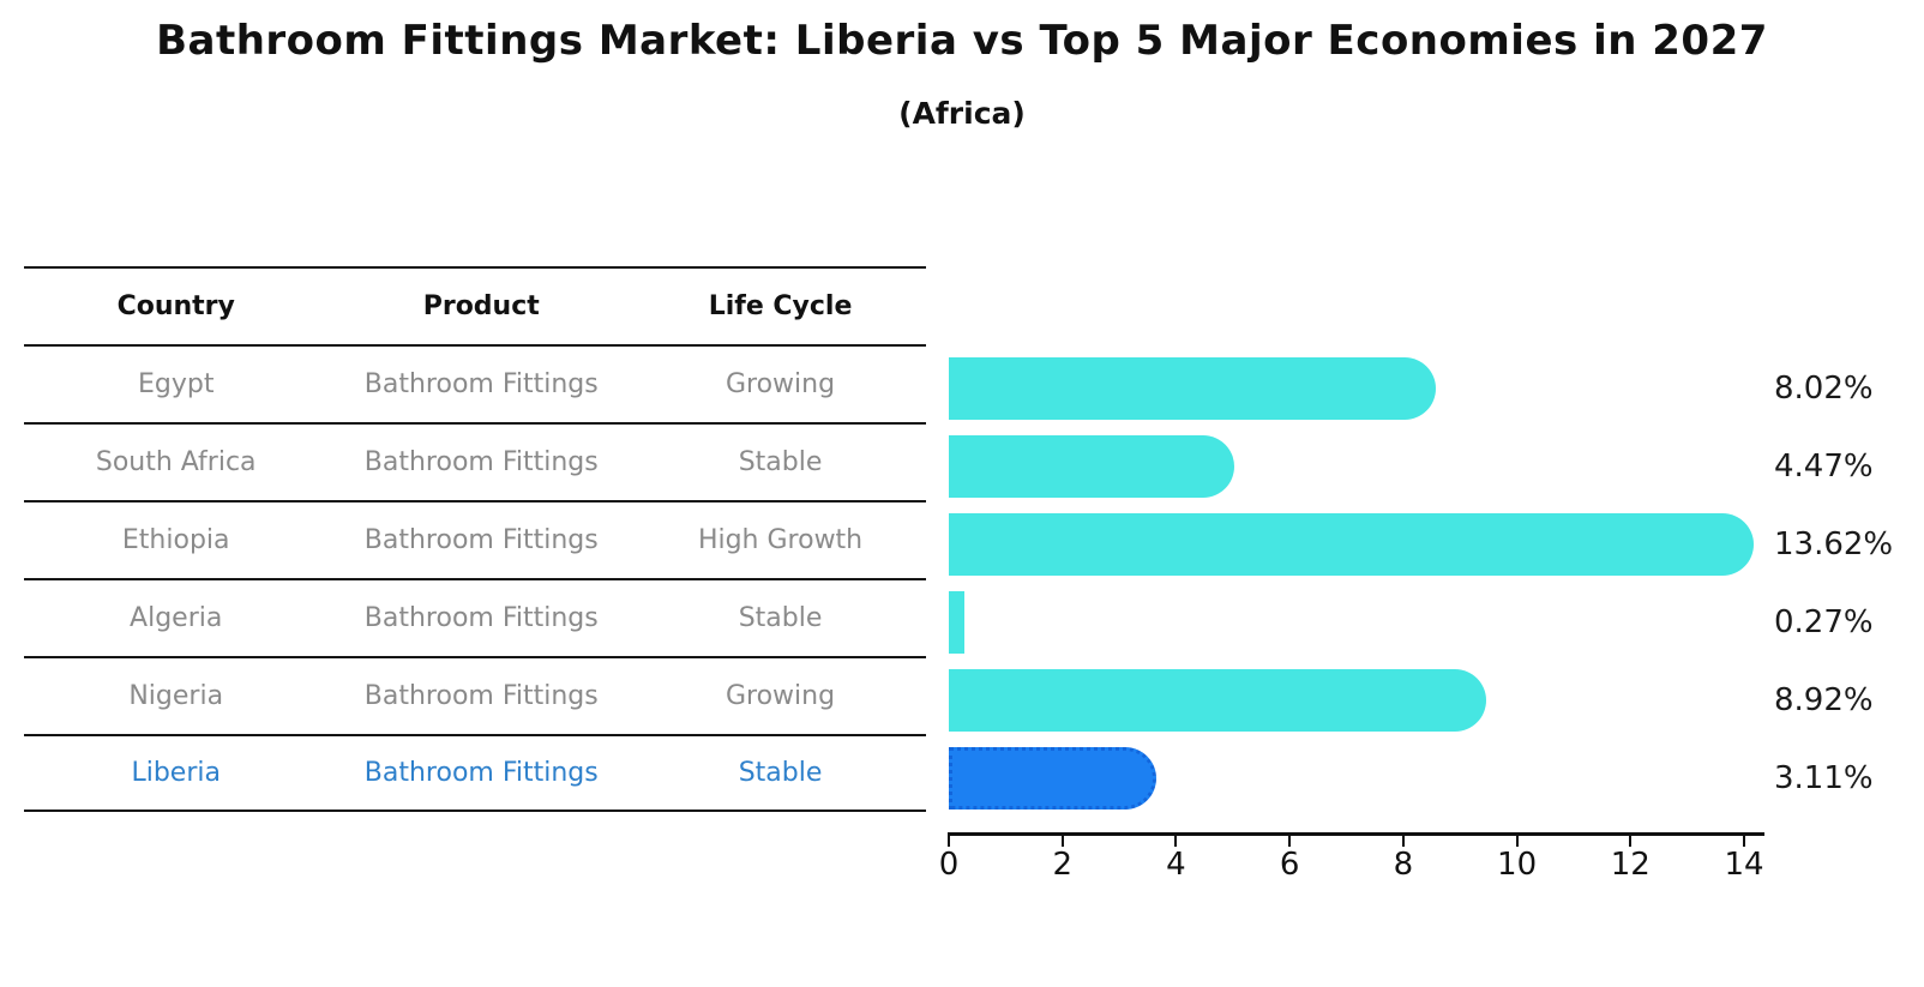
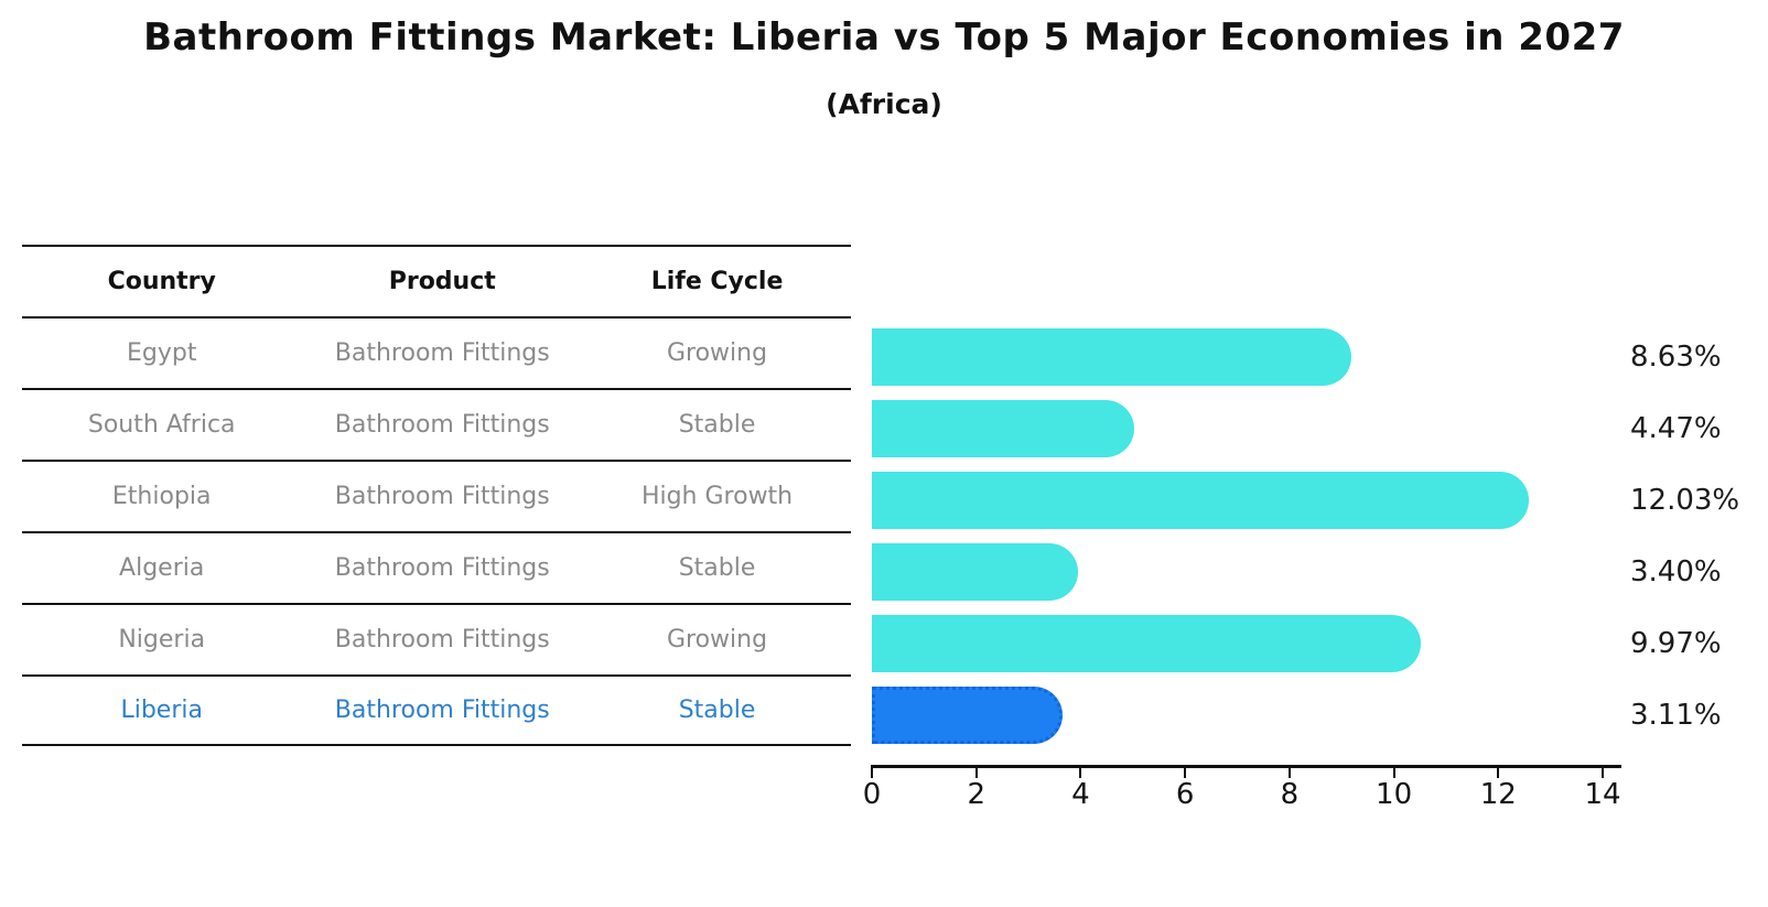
Egypt: 8.02% -> 8.63%
Ethiopia: 13.62% -> 12.03%
Algeria: 0.27% -> 3.40%
Nigeria: 8.92% -> 9.97%
